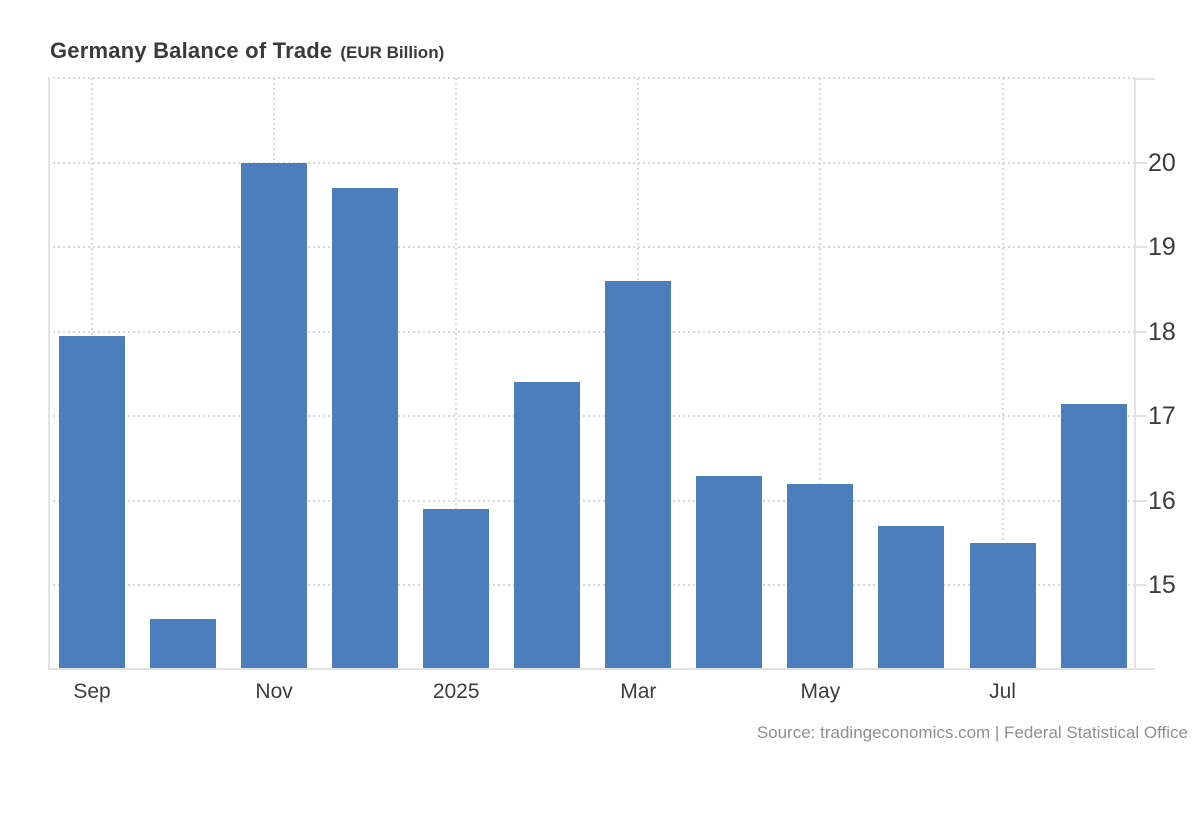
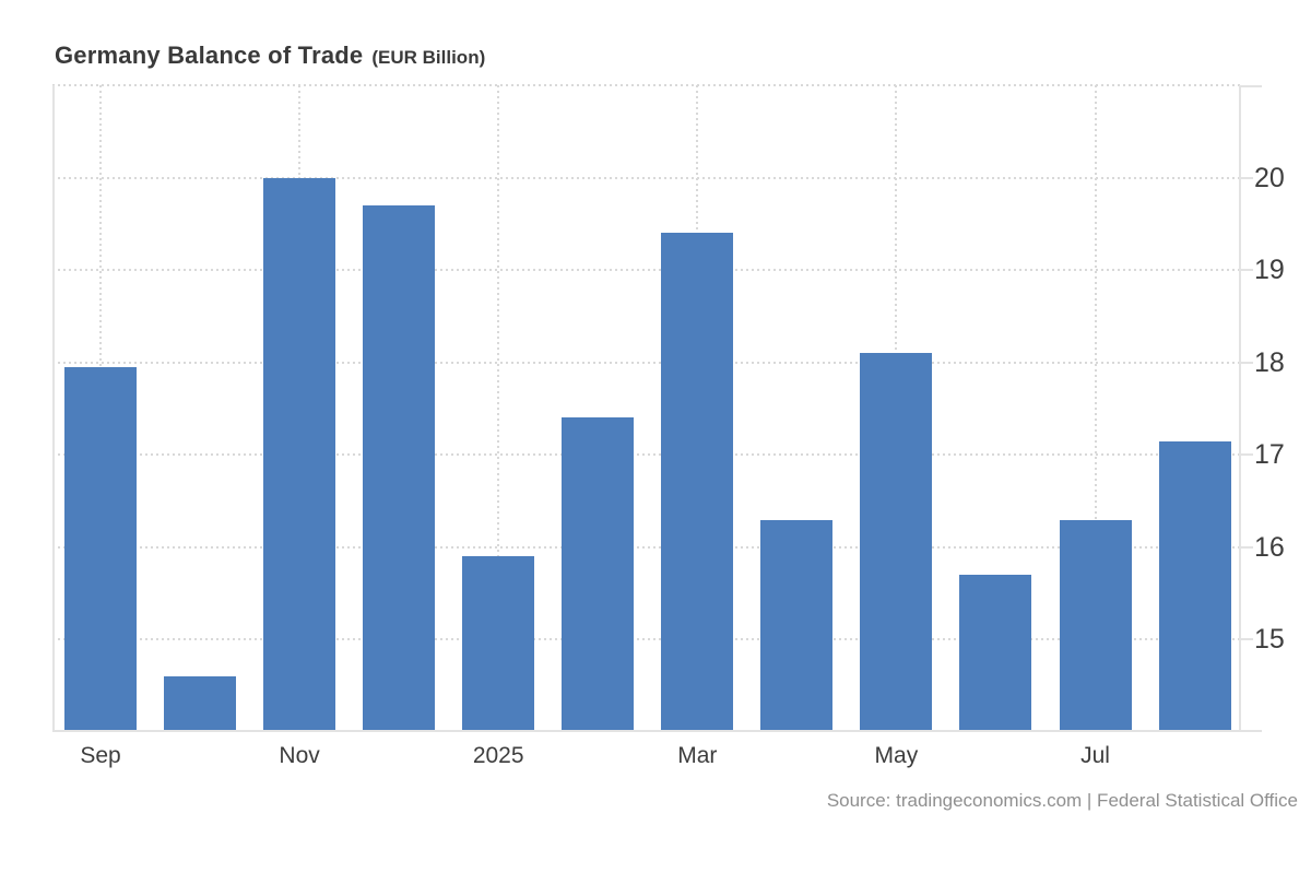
Mar: 18.6 -> 19.4
May: 16.2 -> 18.1
Jul: 15.5 -> 16.3
